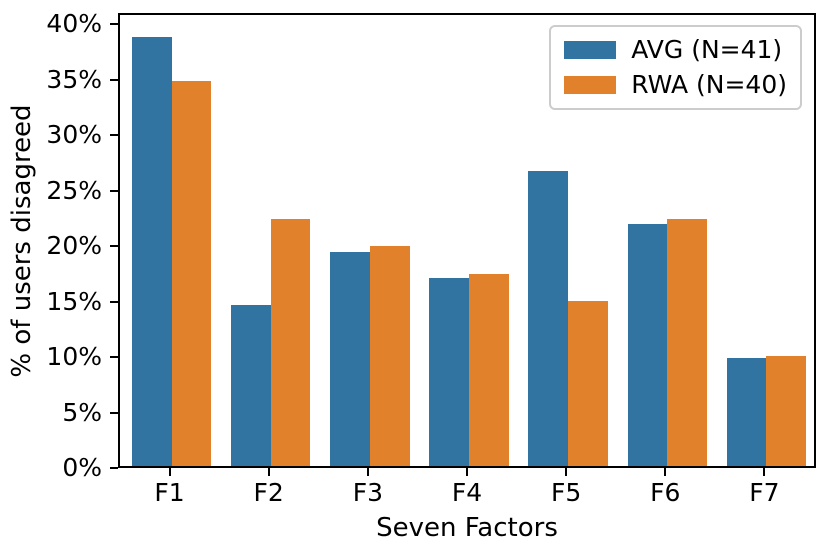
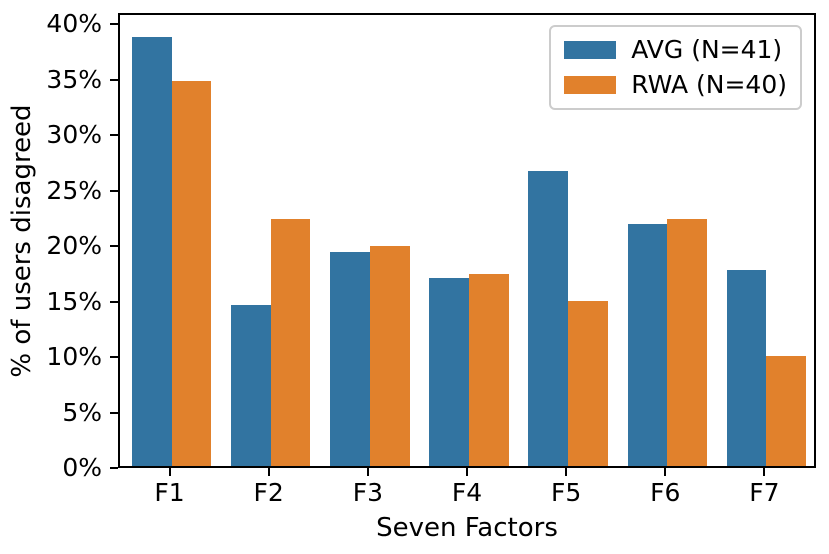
AVG (N=41)/F7: 9.8% -> 17.8%
